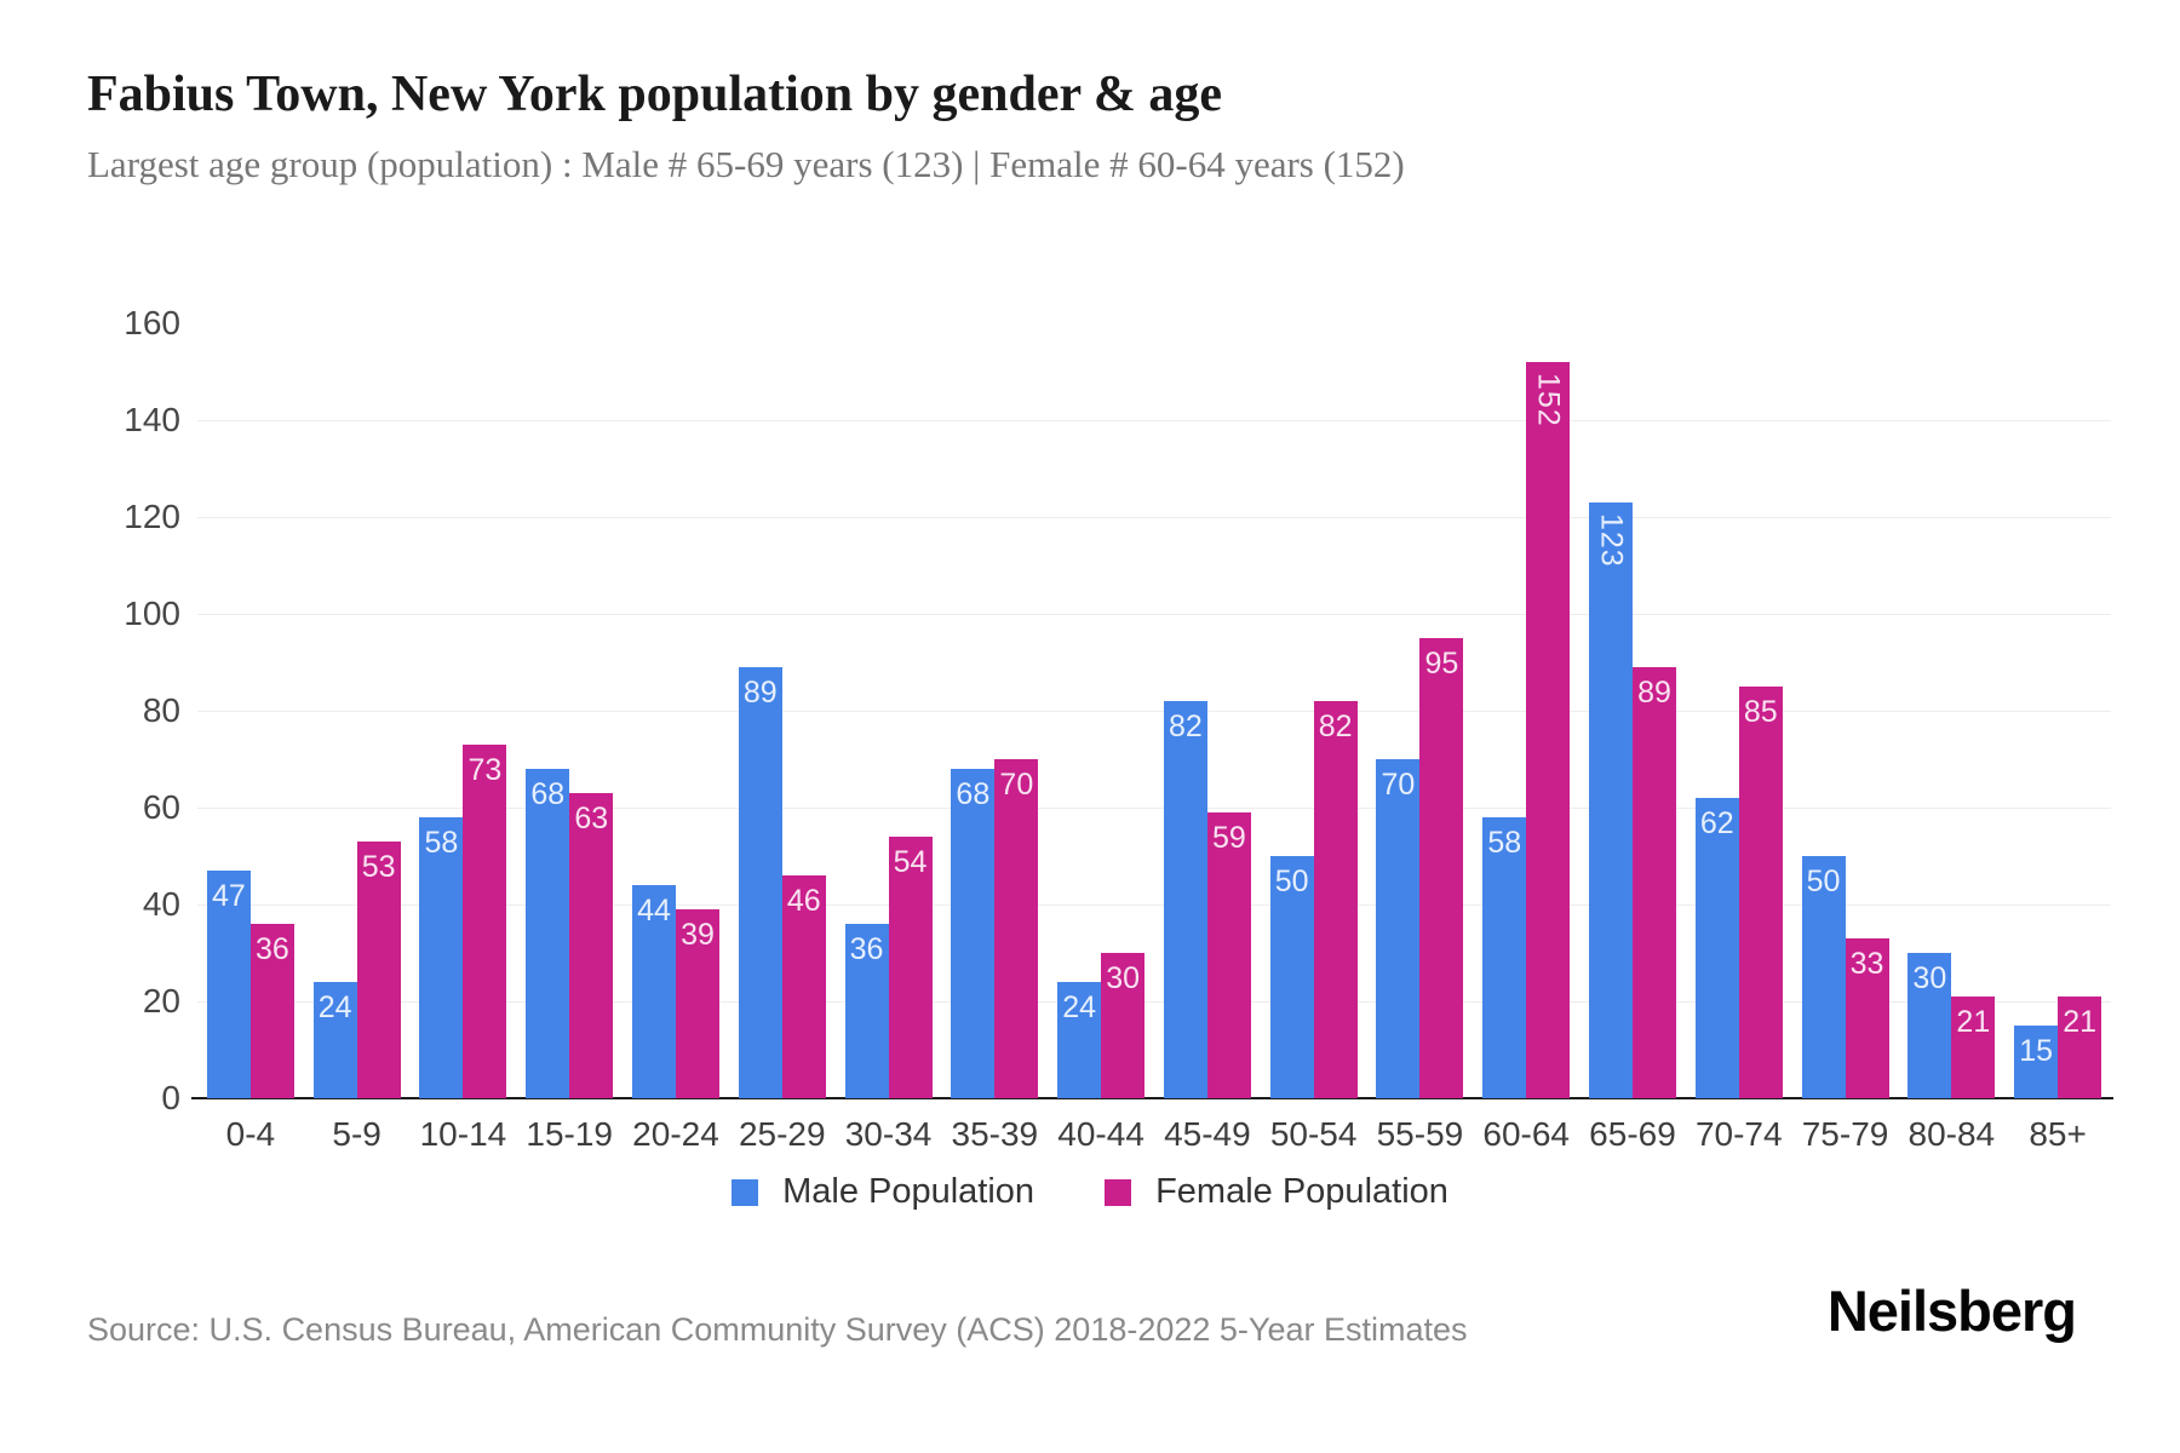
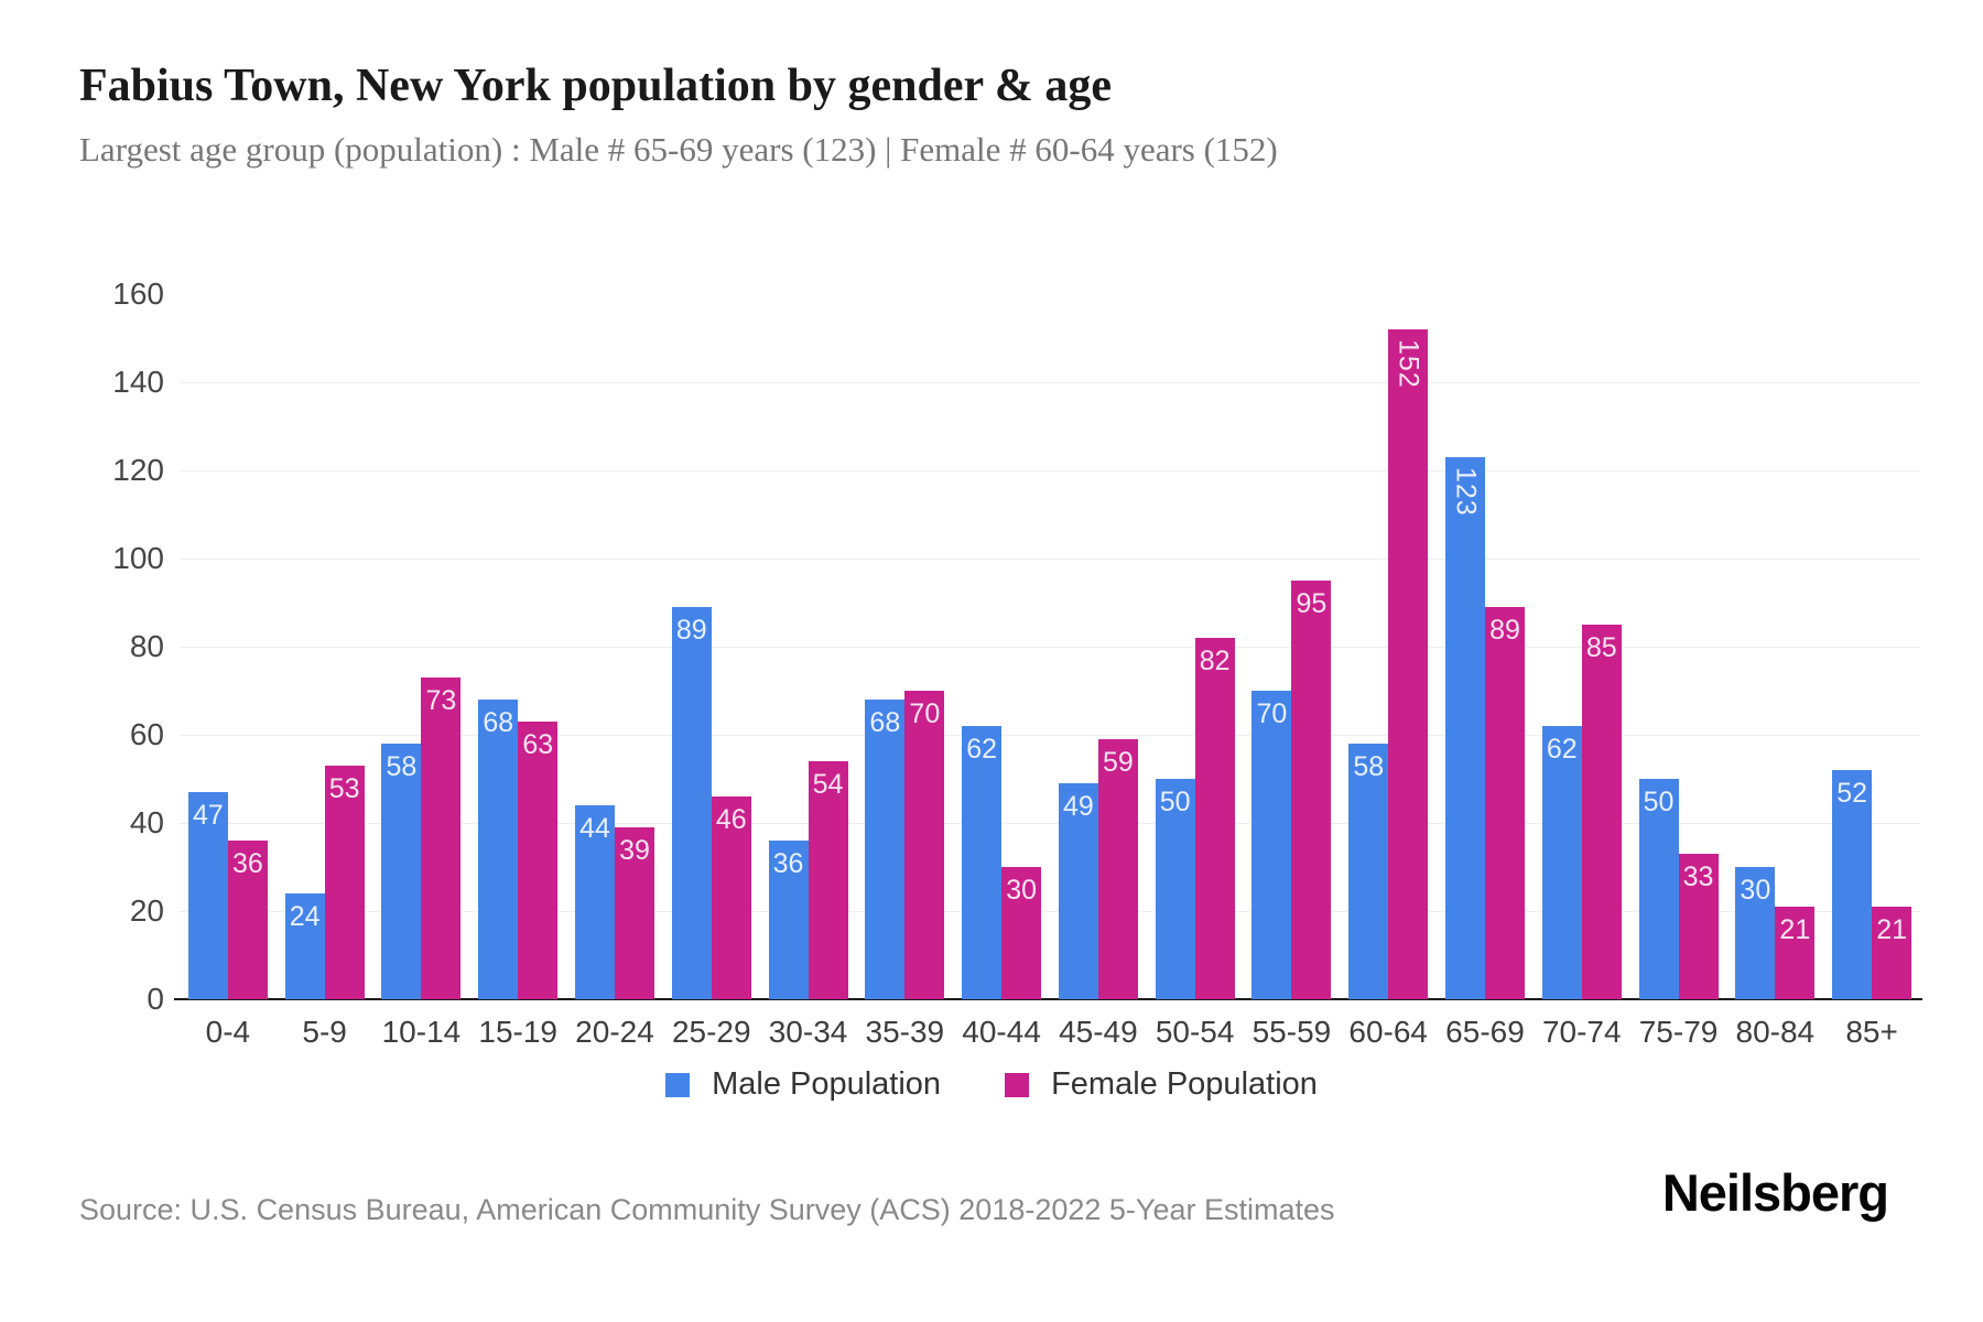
Male Population/40-44: 24 -> 62
Male Population/45-49: 82 -> 49
Male Population/85+: 15 -> 52
